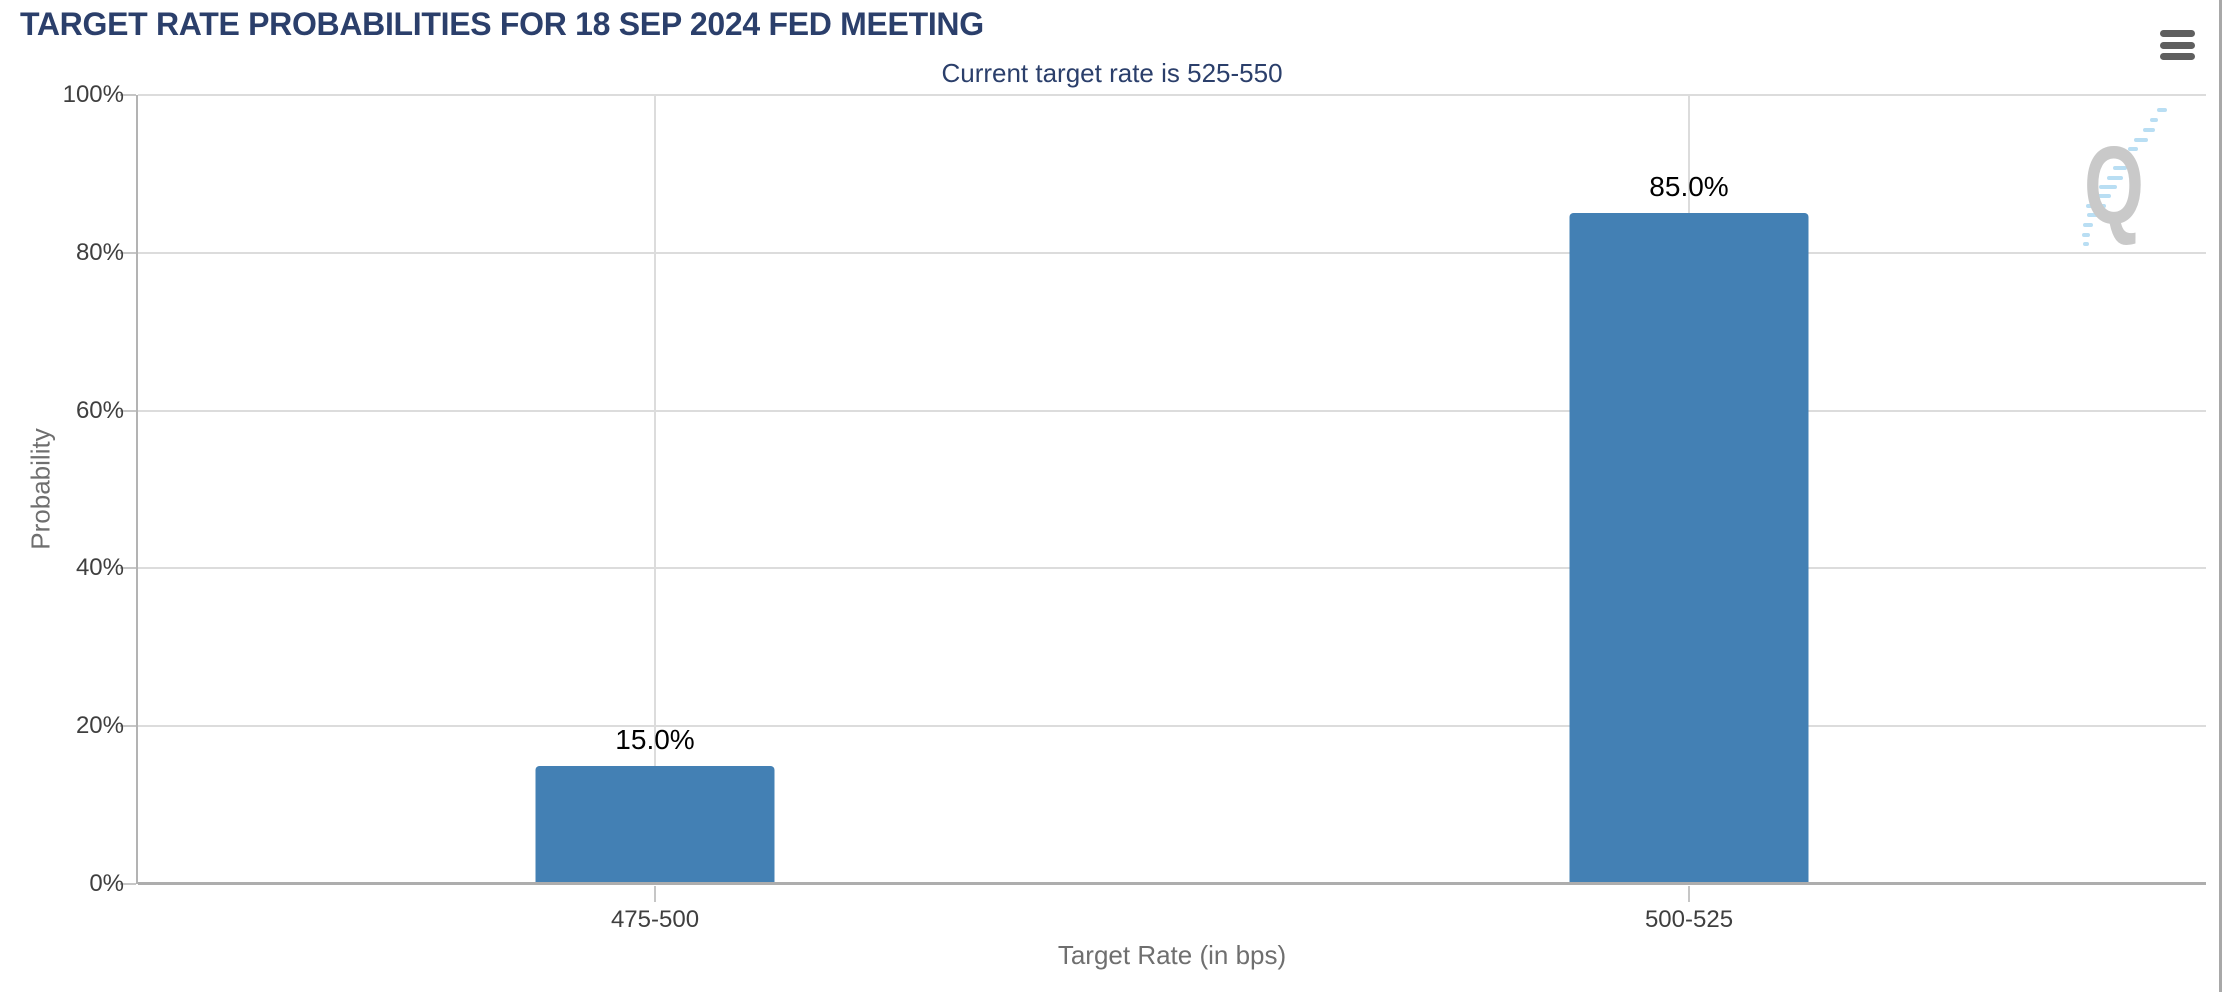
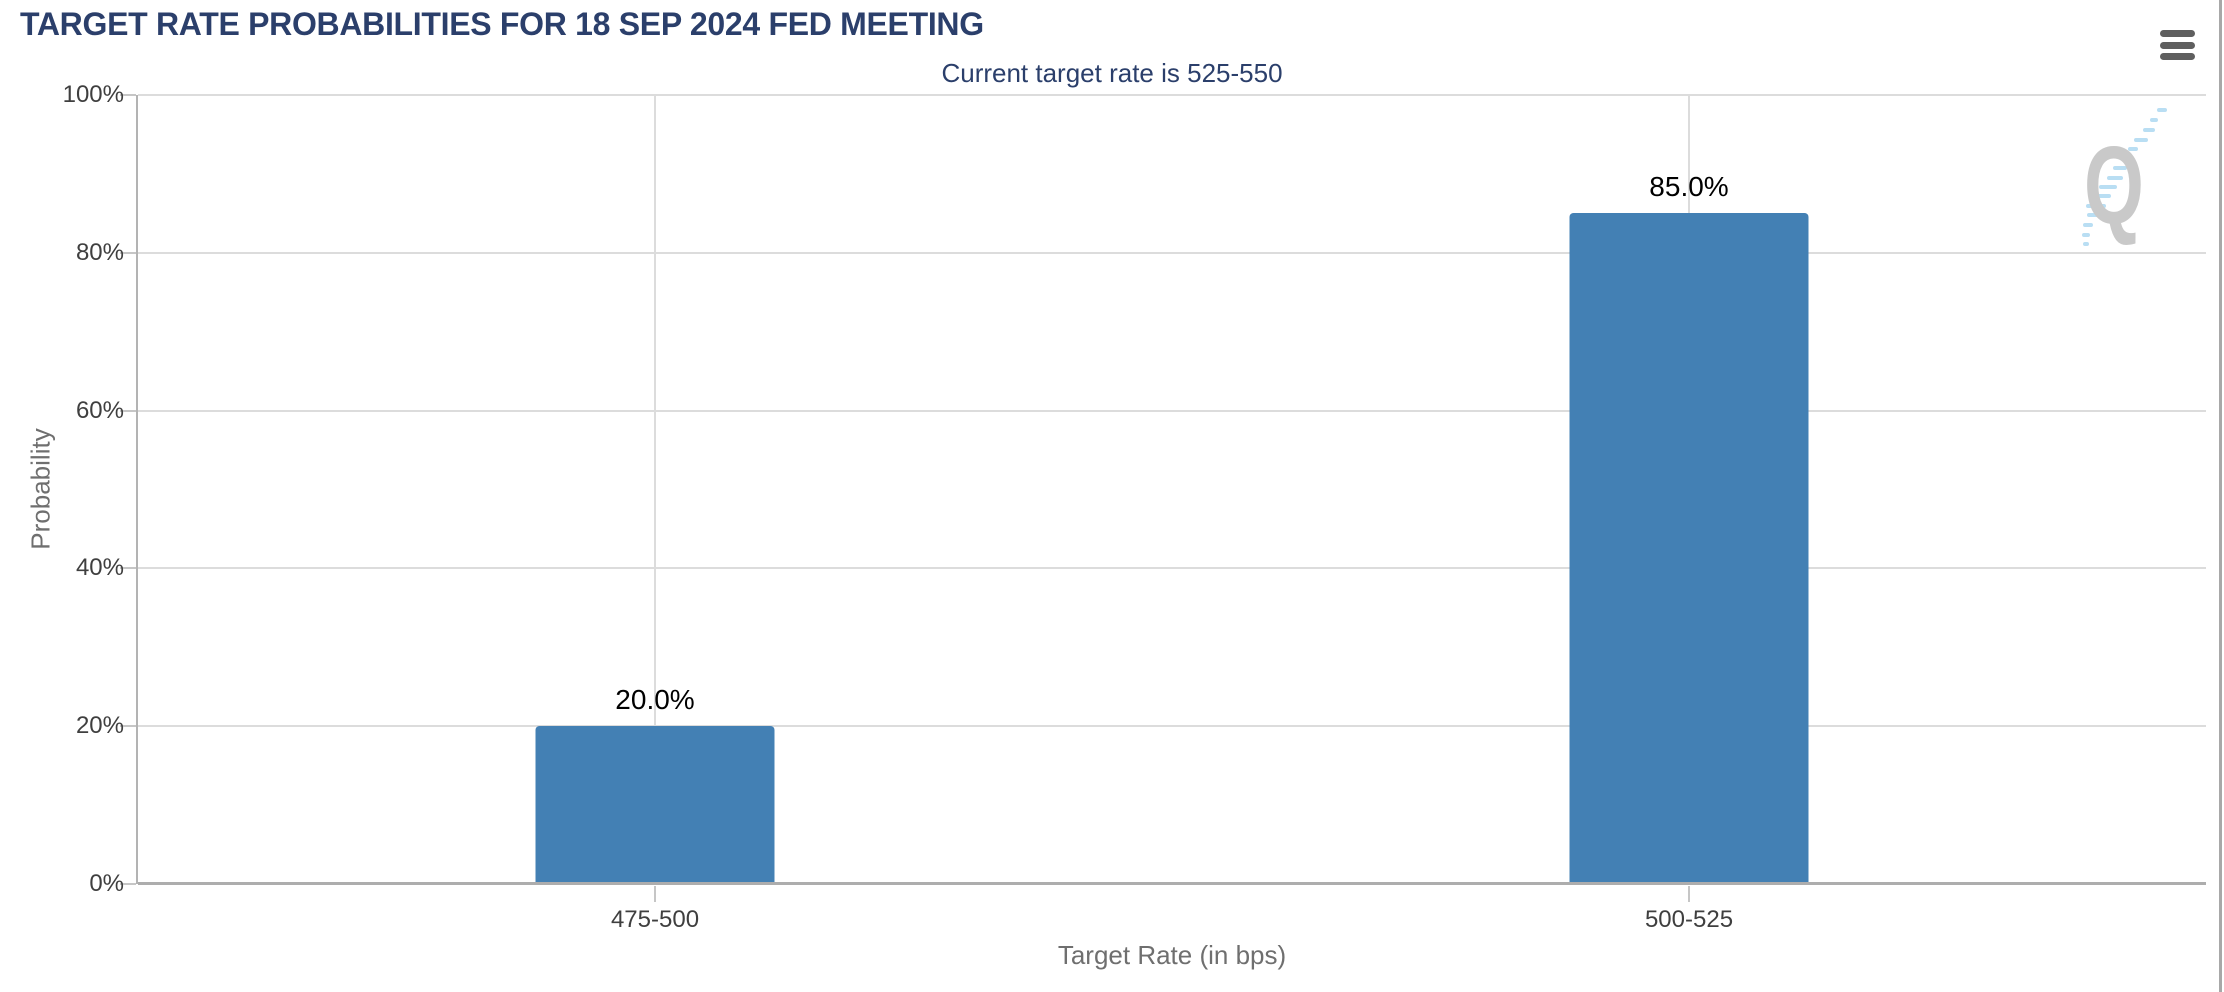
475-500: 15.0% -> 20.0%
